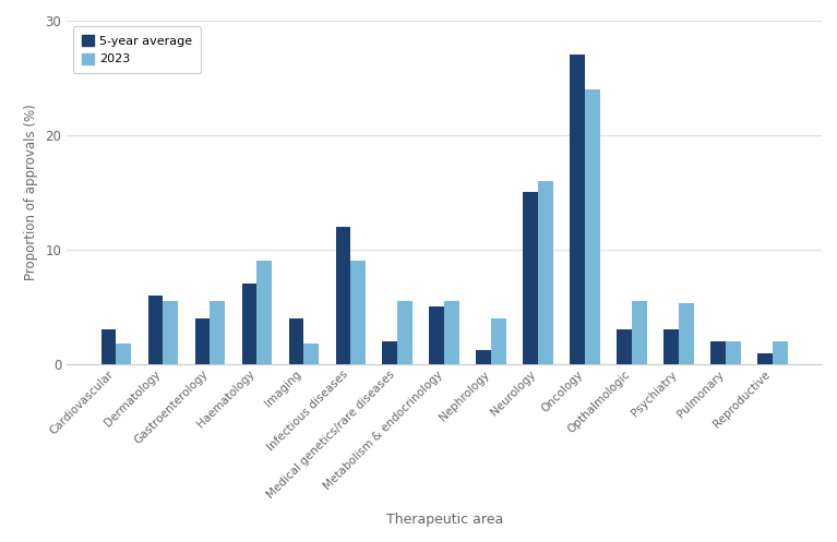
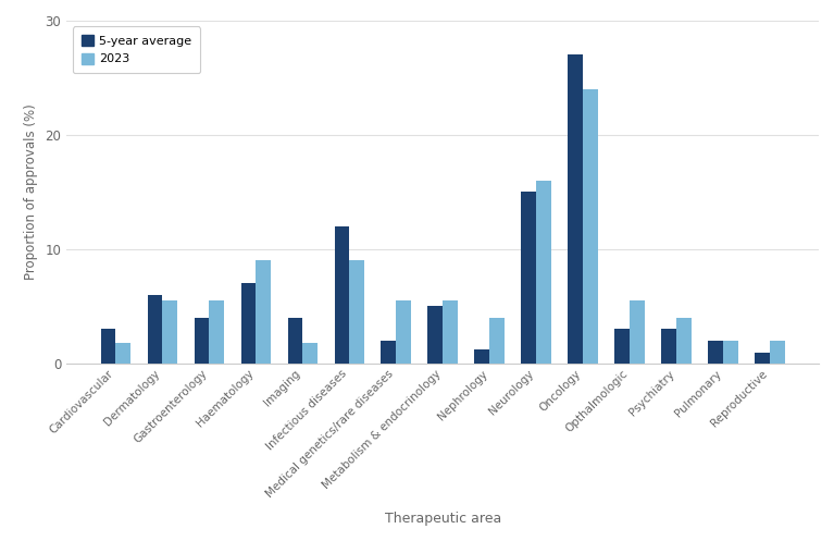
2023/Psychiatry: 5.3 -> 4.0
